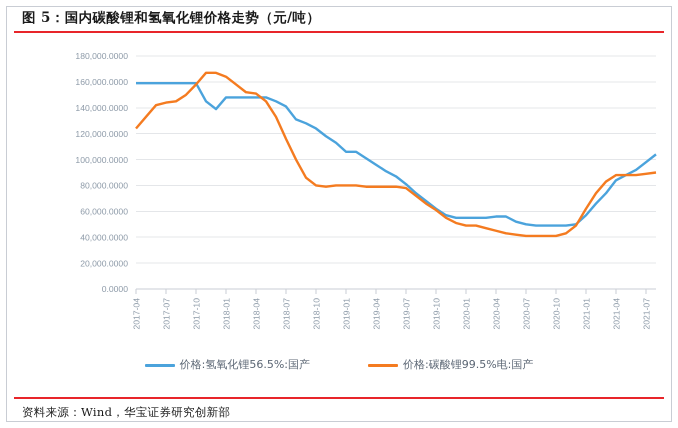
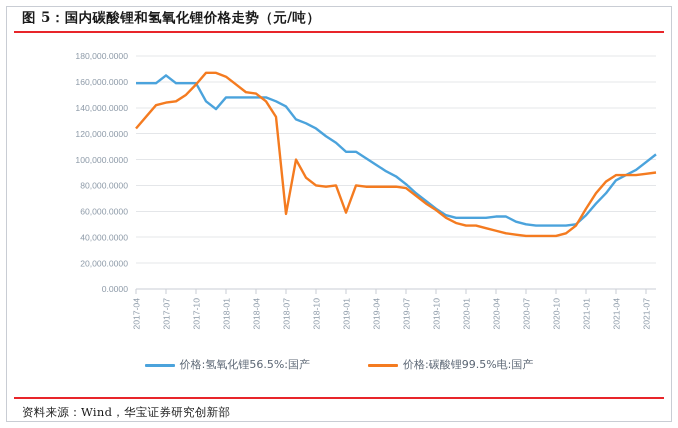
价格:氢氧化锂56.5%:国产/2017-07: 159000 -> 165000
价格:碳酸锂99.5%电:国产/2018-07: 116000 -> 58000
价格:碳酸锂99.5%电:国产/2019-01: 80000 -> 59000
